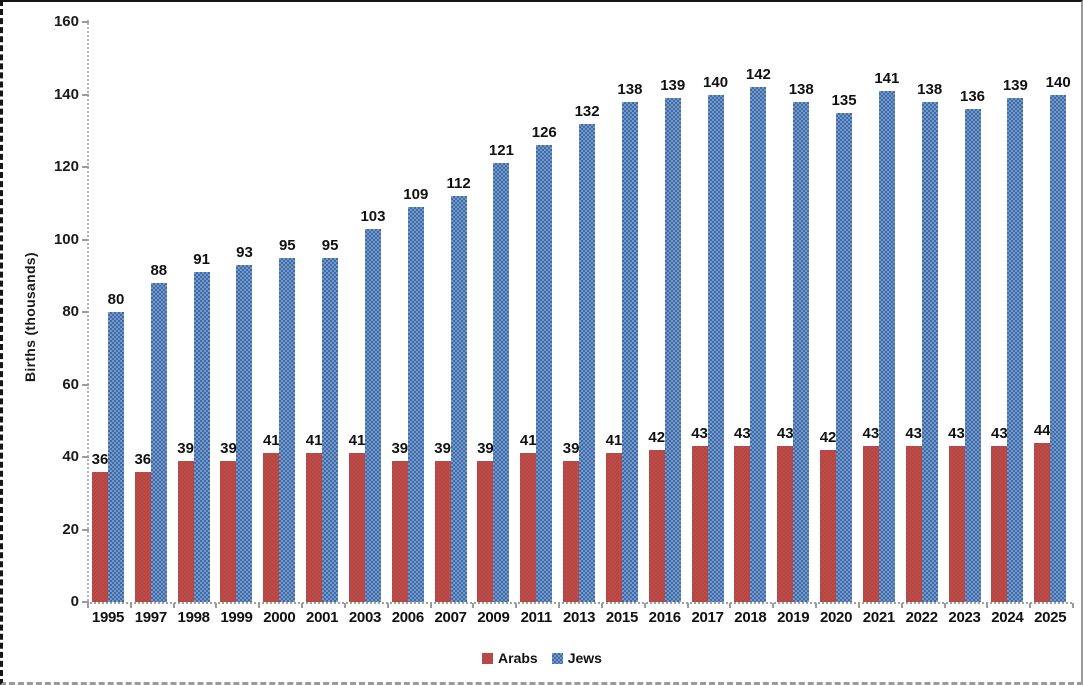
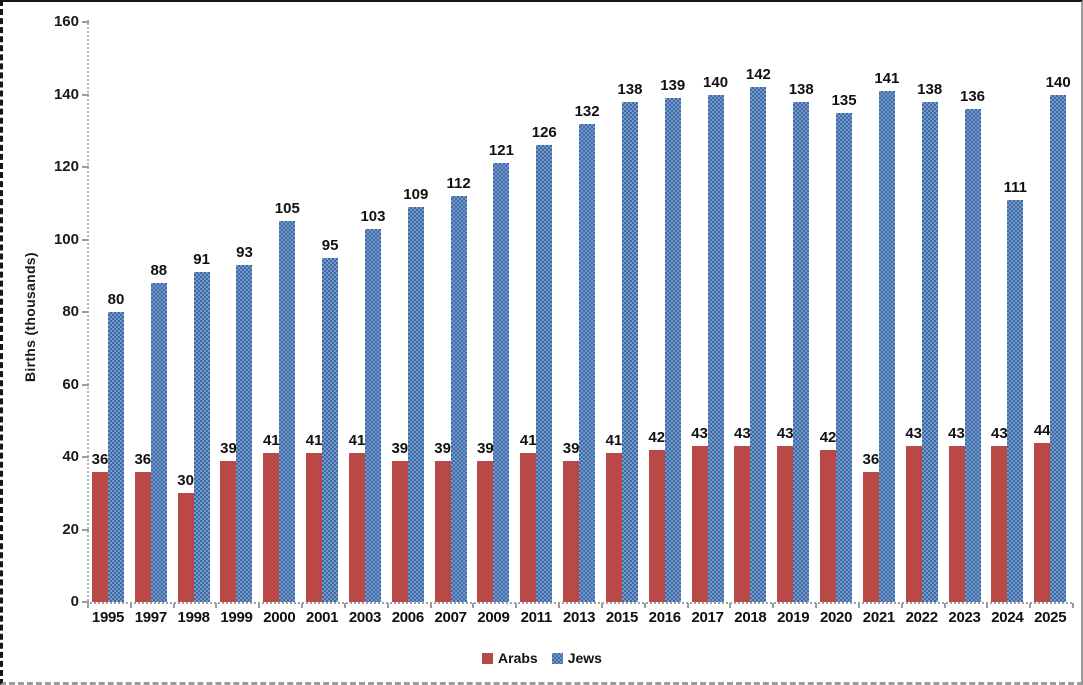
Arabs/1998: 39 -> 30
Jews/2000: 95 -> 105
Arabs/2021: 43 -> 36
Jews/2024: 139 -> 111
